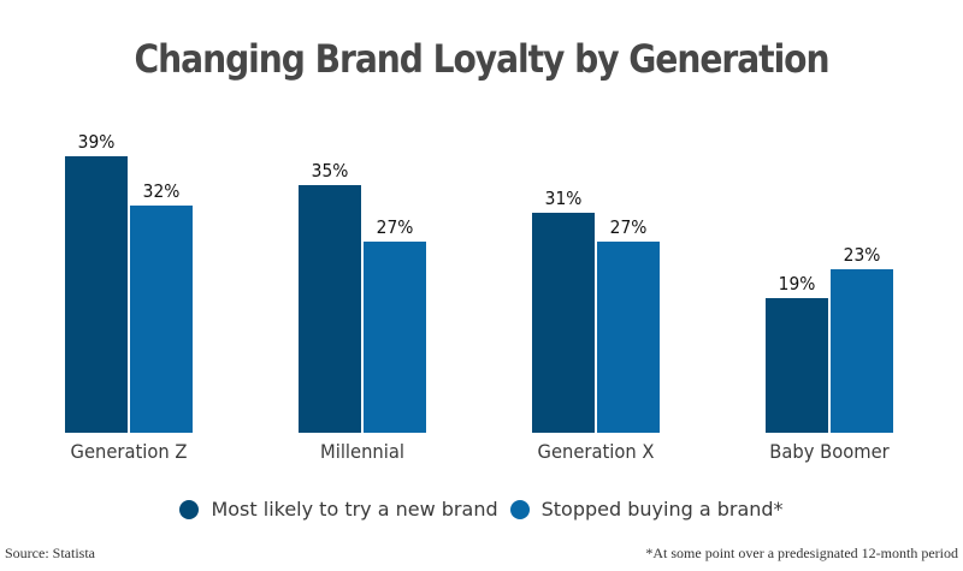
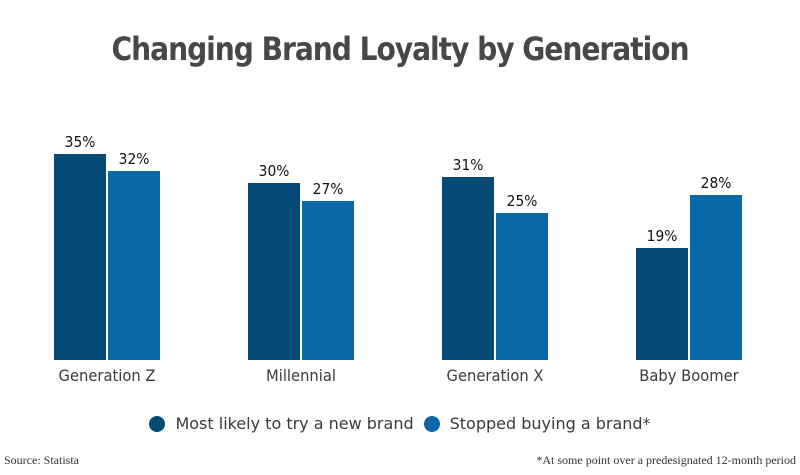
Most likely to try a new brand/Generation Z: 39% -> 35%
Most likely to try a new brand/Millennial: 35% -> 30%
Stopped buying a brand*/Generation X: 27% -> 25%
Stopped buying a brand*/Baby Boomer: 23% -> 28%
